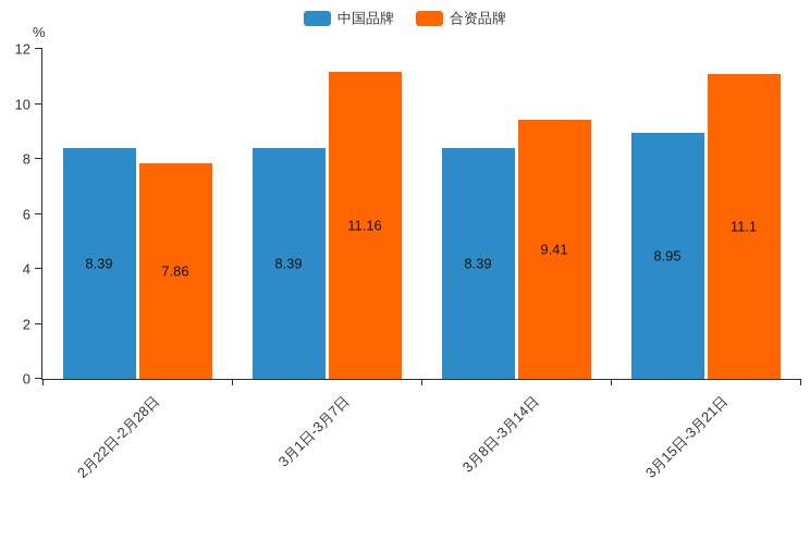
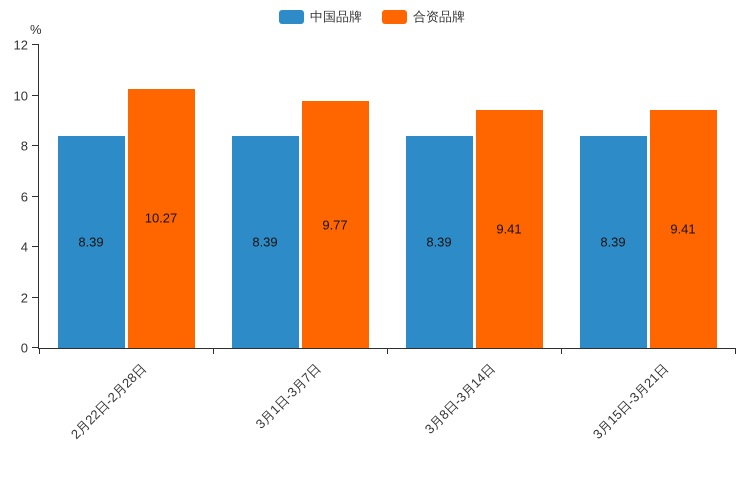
合资品牌/2月22日-2月28日: 7.86 -> 10.27
合资品牌/3月1日-3月7日: 11.16 -> 9.77
中国品牌/3月15日-3月21日: 8.95 -> 8.39
合资品牌/3月15日-3月21日: 11.1 -> 9.41
